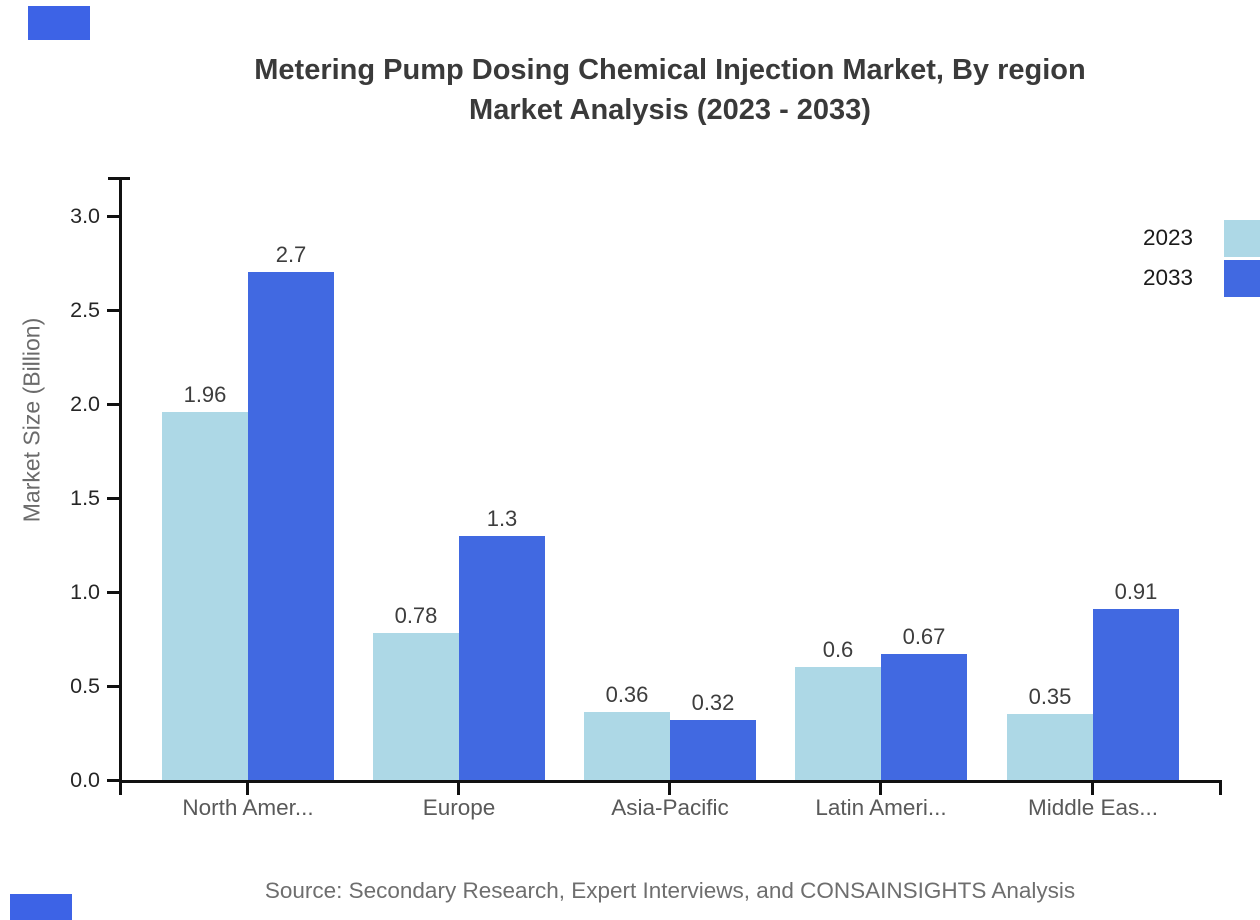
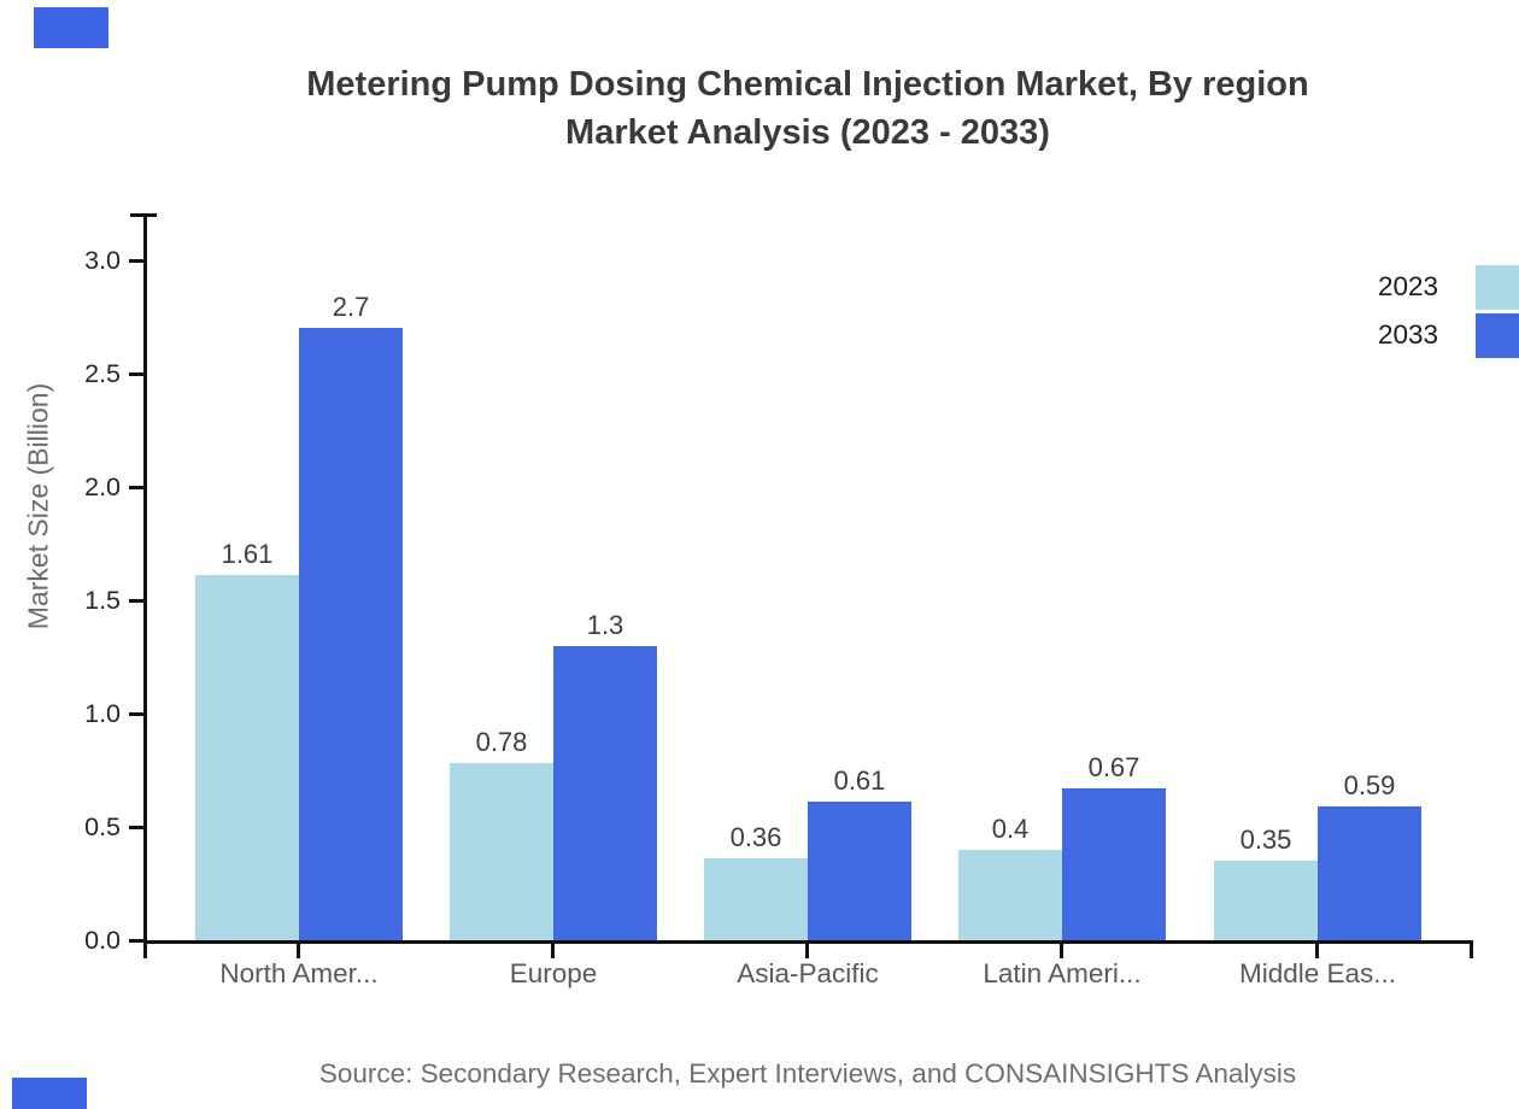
2023/North Amer...: 1.96 -> 1.61
2033/Asia-Pacific: 0.32 -> 0.61
2023/Latin Ameri...: 0.6 -> 0.4
2033/Middle Eas...: 0.91 -> 0.59
